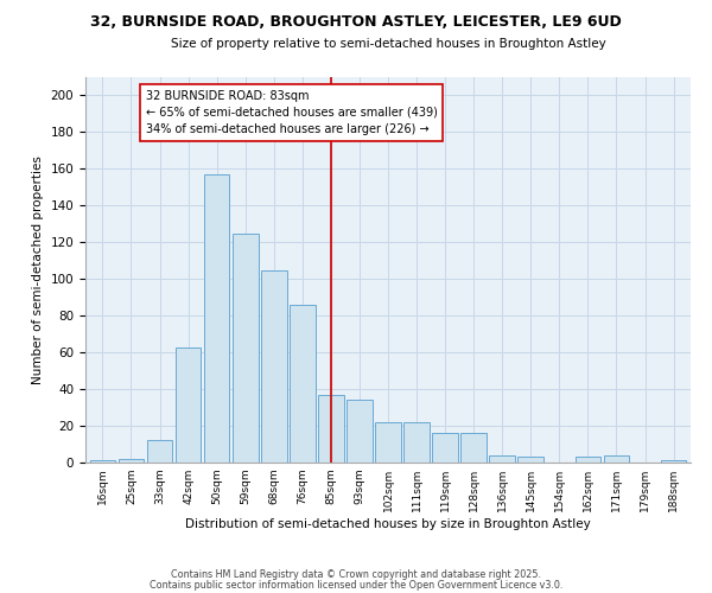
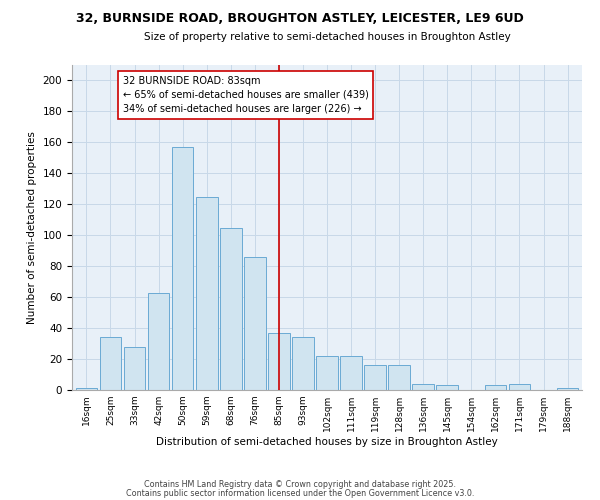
25sqm: 2 -> 34
33sqm: 12 -> 28
